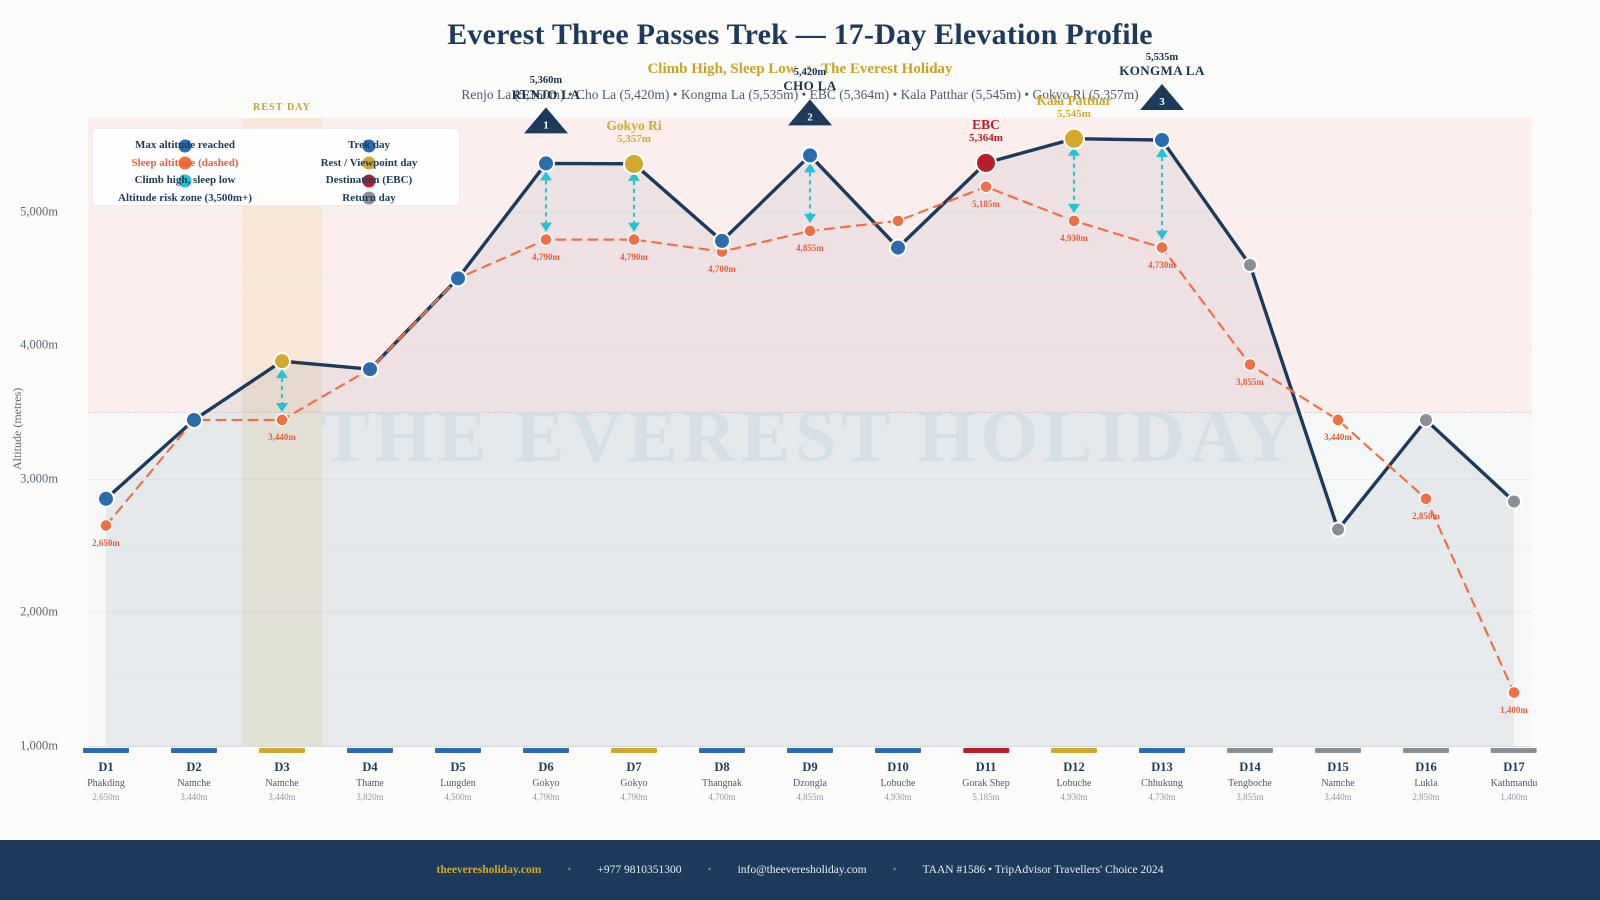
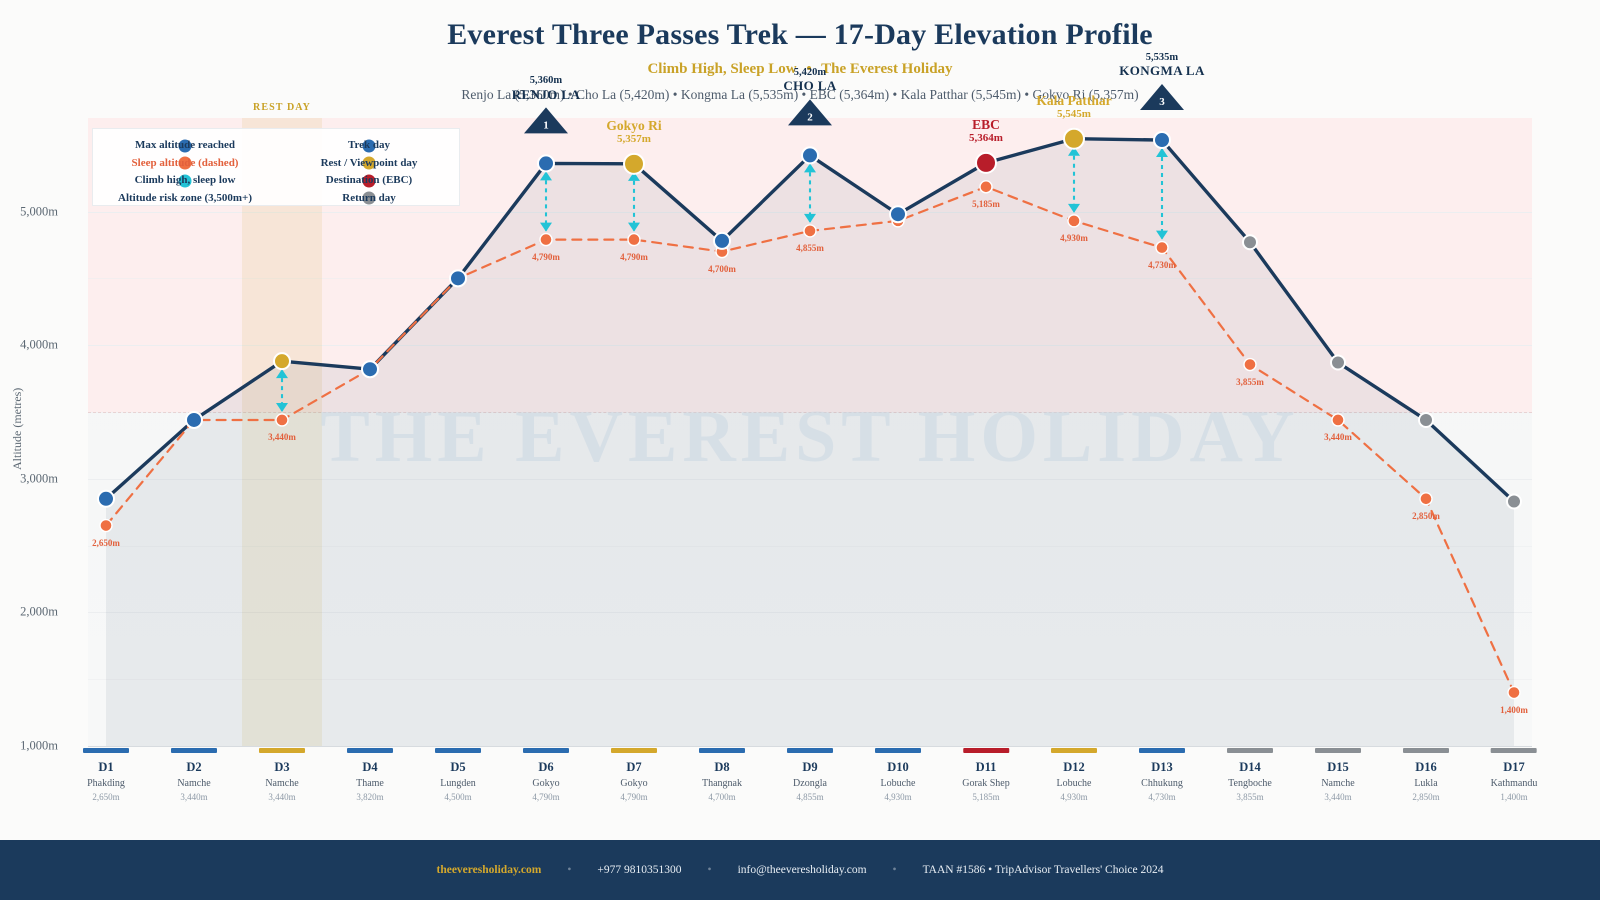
Max altitude reached/D10: 4730m -> 4980m
Max altitude reached/D14: 4600m -> 4770m
Max altitude reached/D15: 2620m -> 3870m
